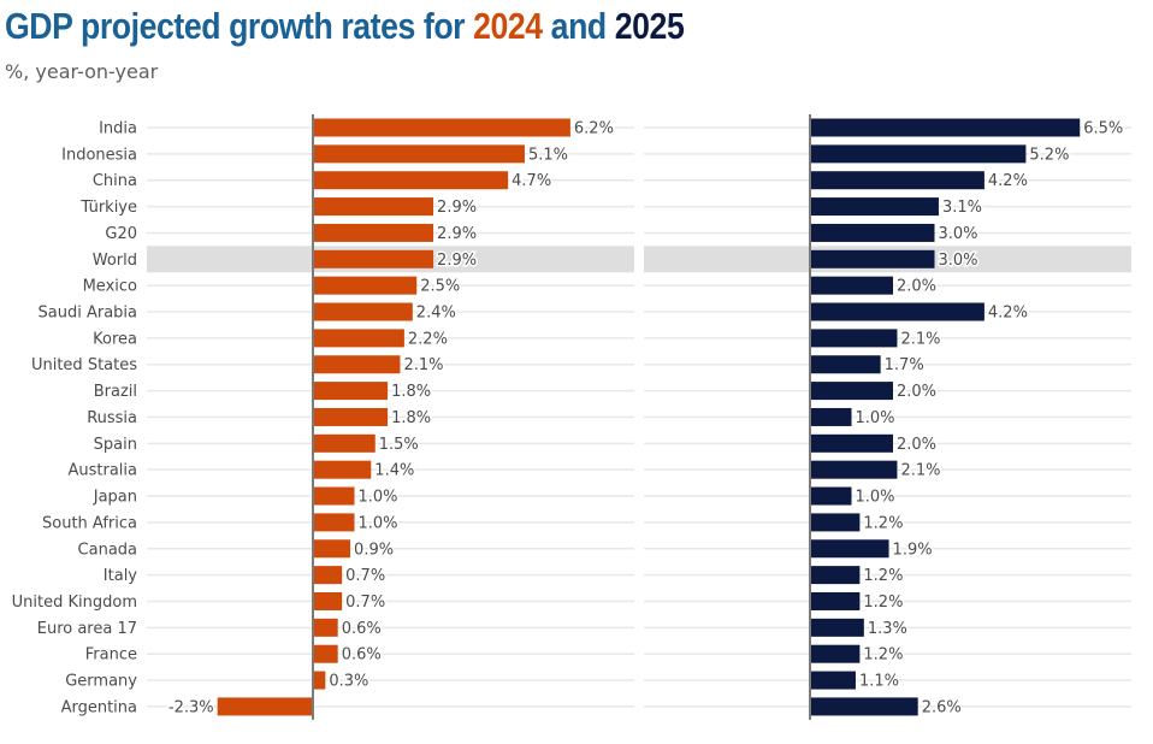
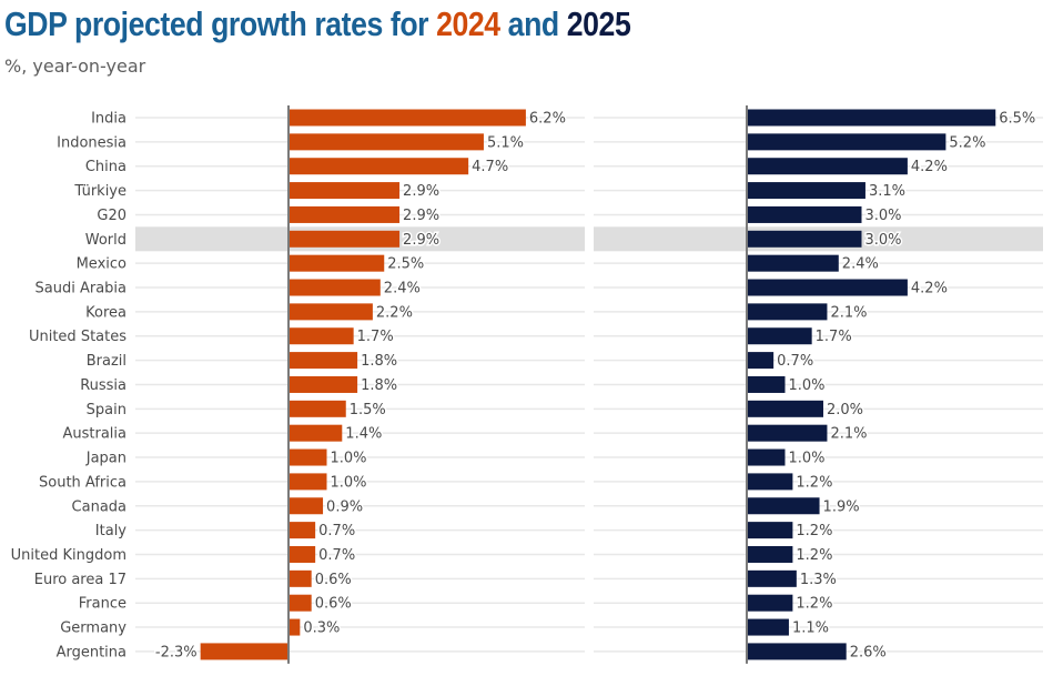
2025/Mexico: 2.0% -> 2.4%
2024/United States: 2.1% -> 1.7%
2025/Brazil: 2.0% -> 0.7%
